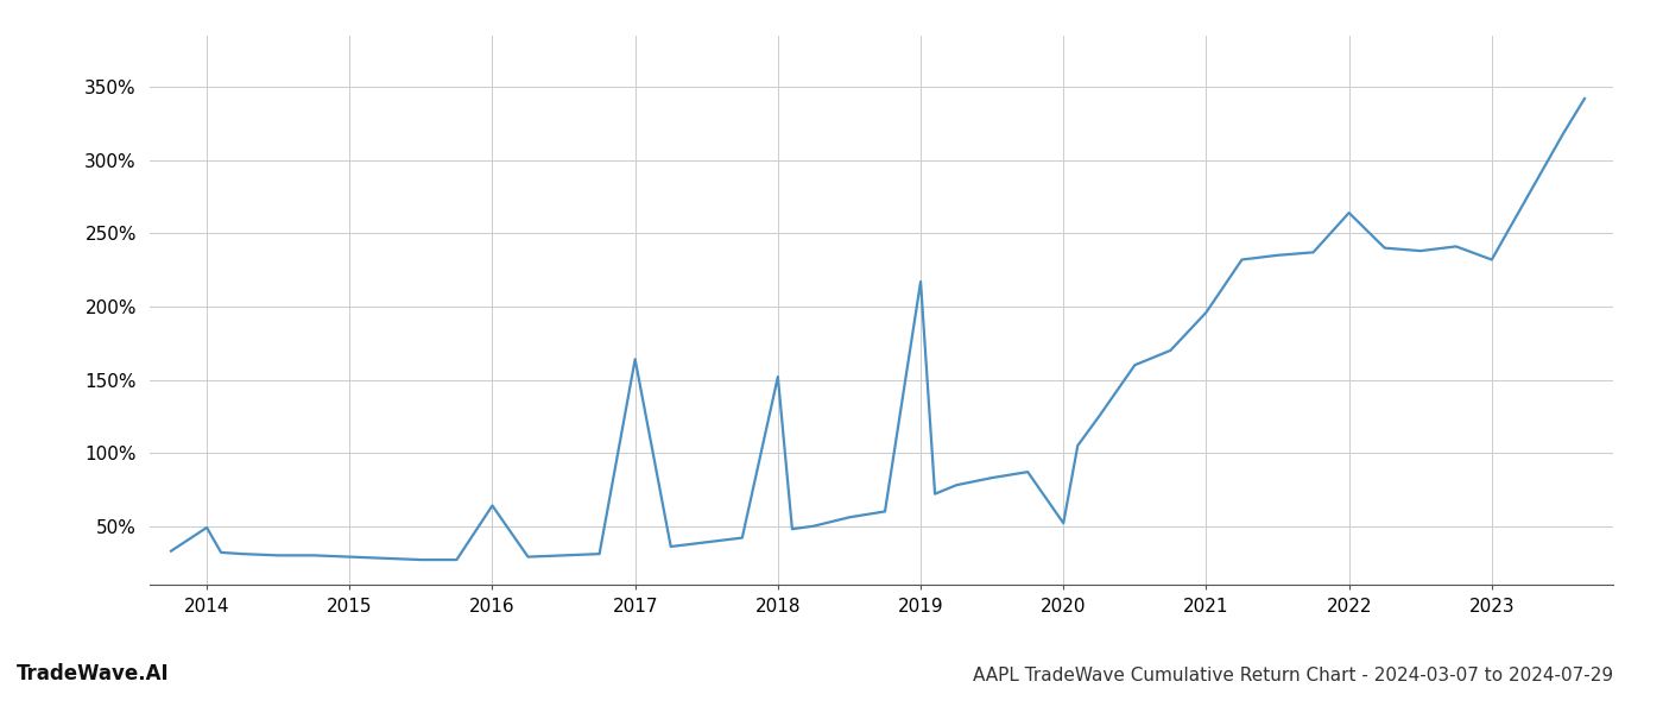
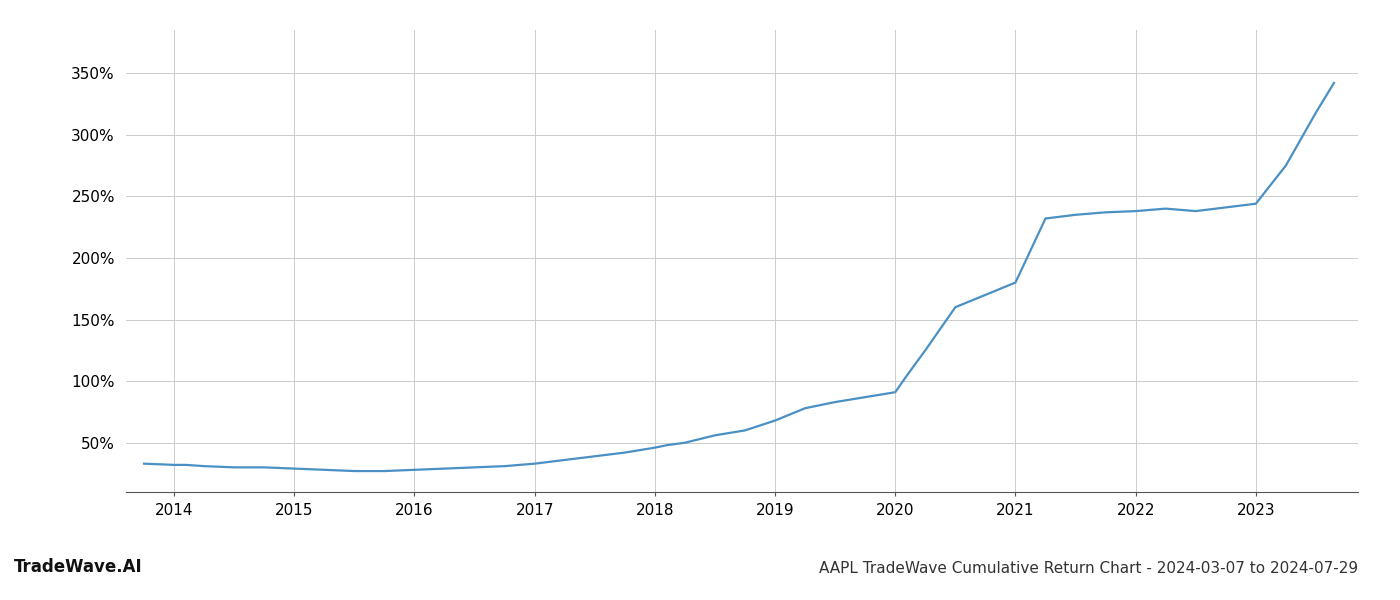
2014: 49% -> 32%
2016: 64% -> 28%
2017: 164% -> 33%
2018: 152% -> 46%
2019: 217% -> 68%
2020: 52% -> 91%
2021: 196% -> 180%
2022: 264% -> 238%
2023: 232% -> 244%
